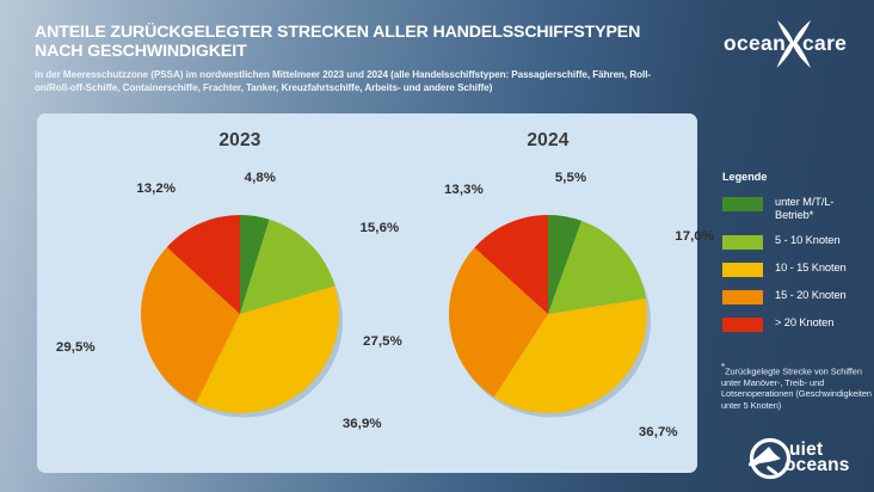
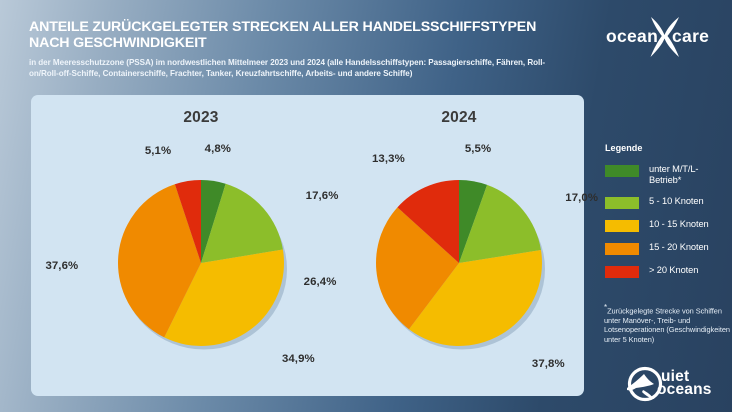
2023/5 - 10 Knoten: 15,6% -> 17,6%
2023/10 - 15 Knoten: 36,9% -> 34,9%
2023/15 - 20 Knoten: 29,5% -> 37,6%
2023/> 20 Knoten: 13,2% -> 5,1%
2024/10 - 15 Knoten: 36,7% -> 37,8%
2024/15 - 20 Knoten: 27,5% -> 26,4%
